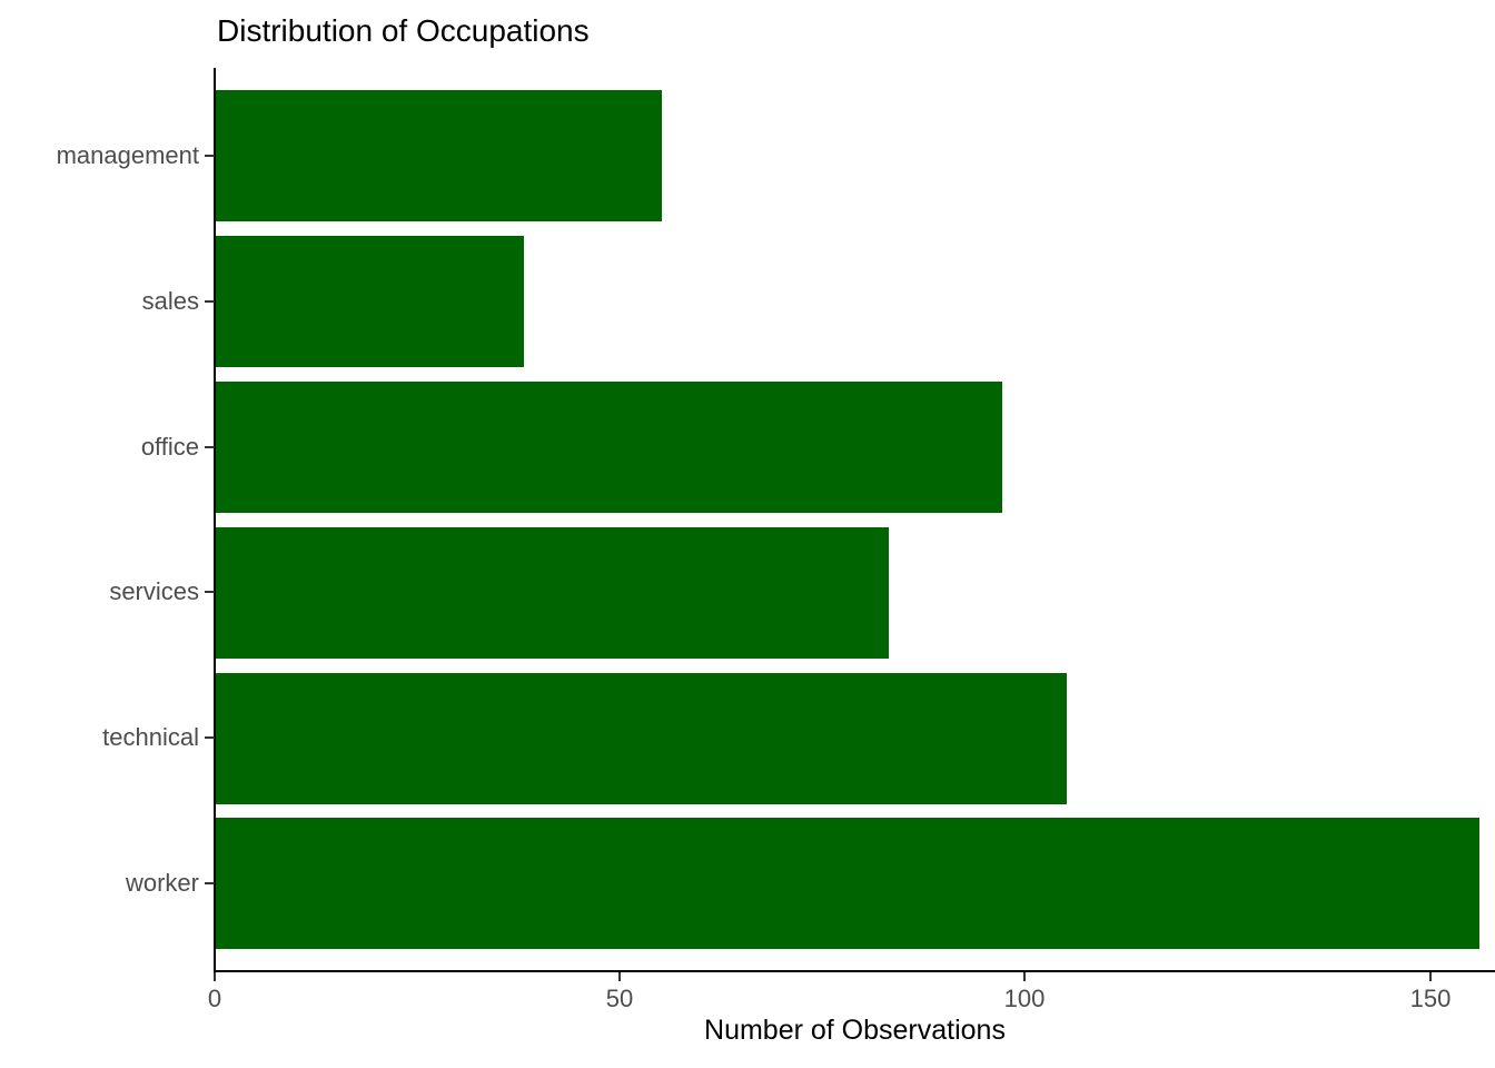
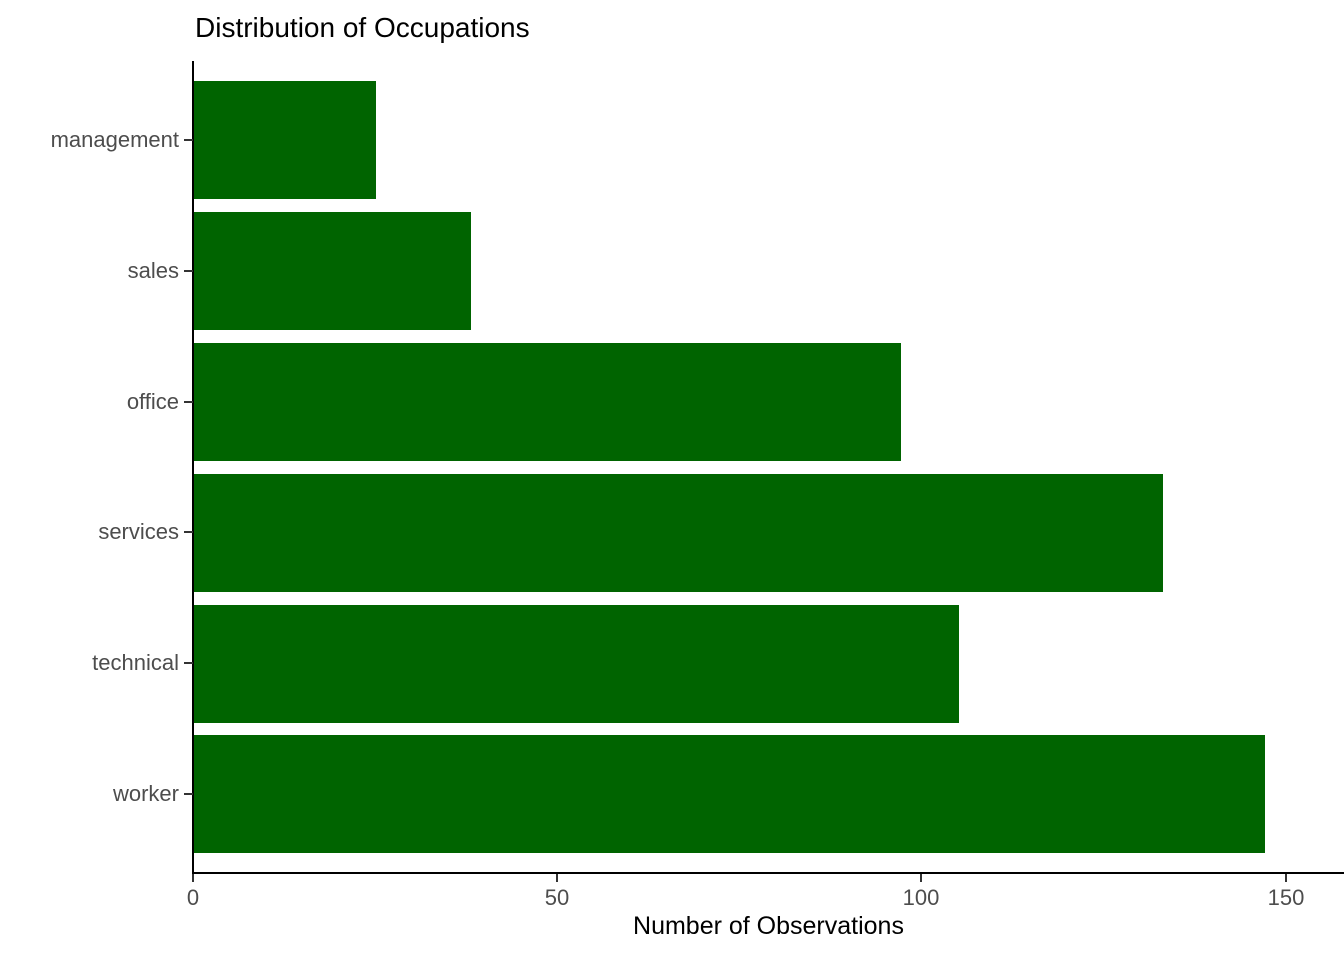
management: 55 -> 25
services: 83 -> 133
worker: 156 -> 147
